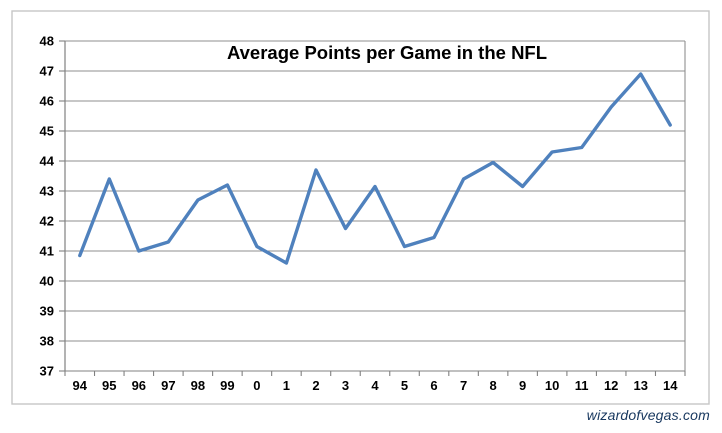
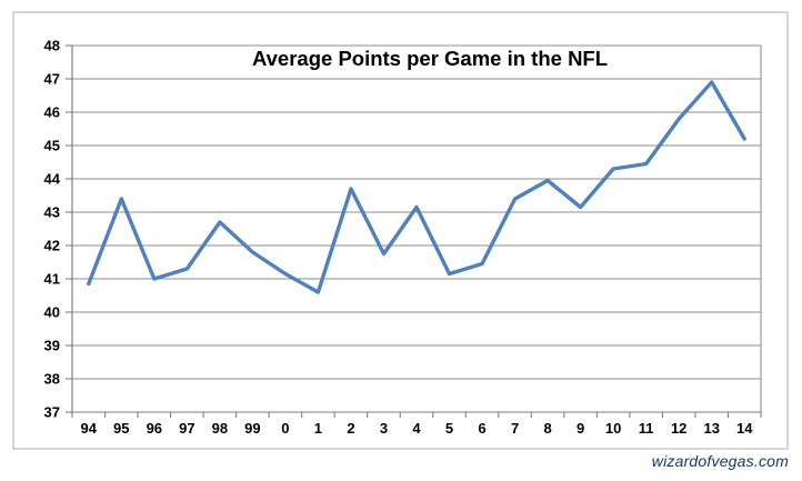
99: 43.2 -> 41.8
